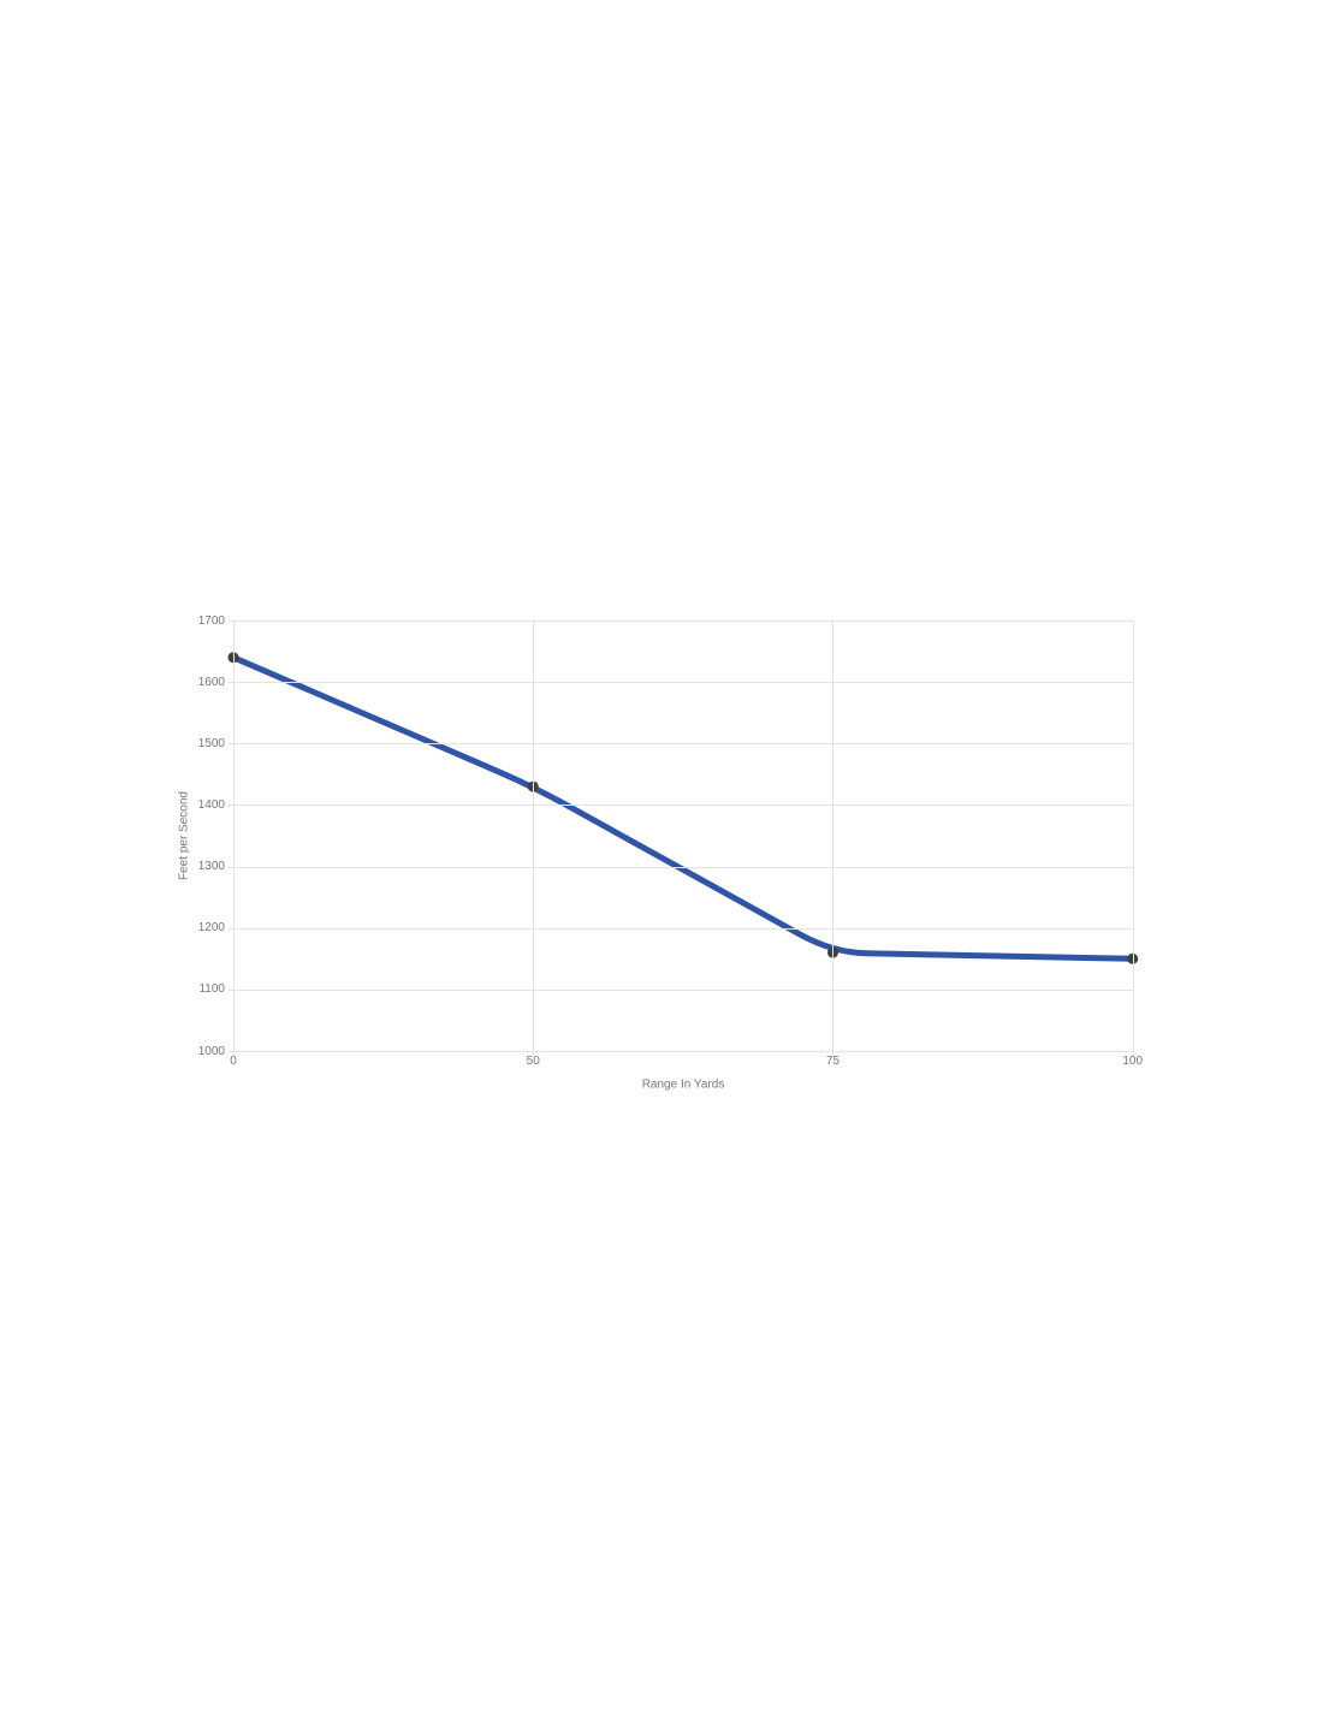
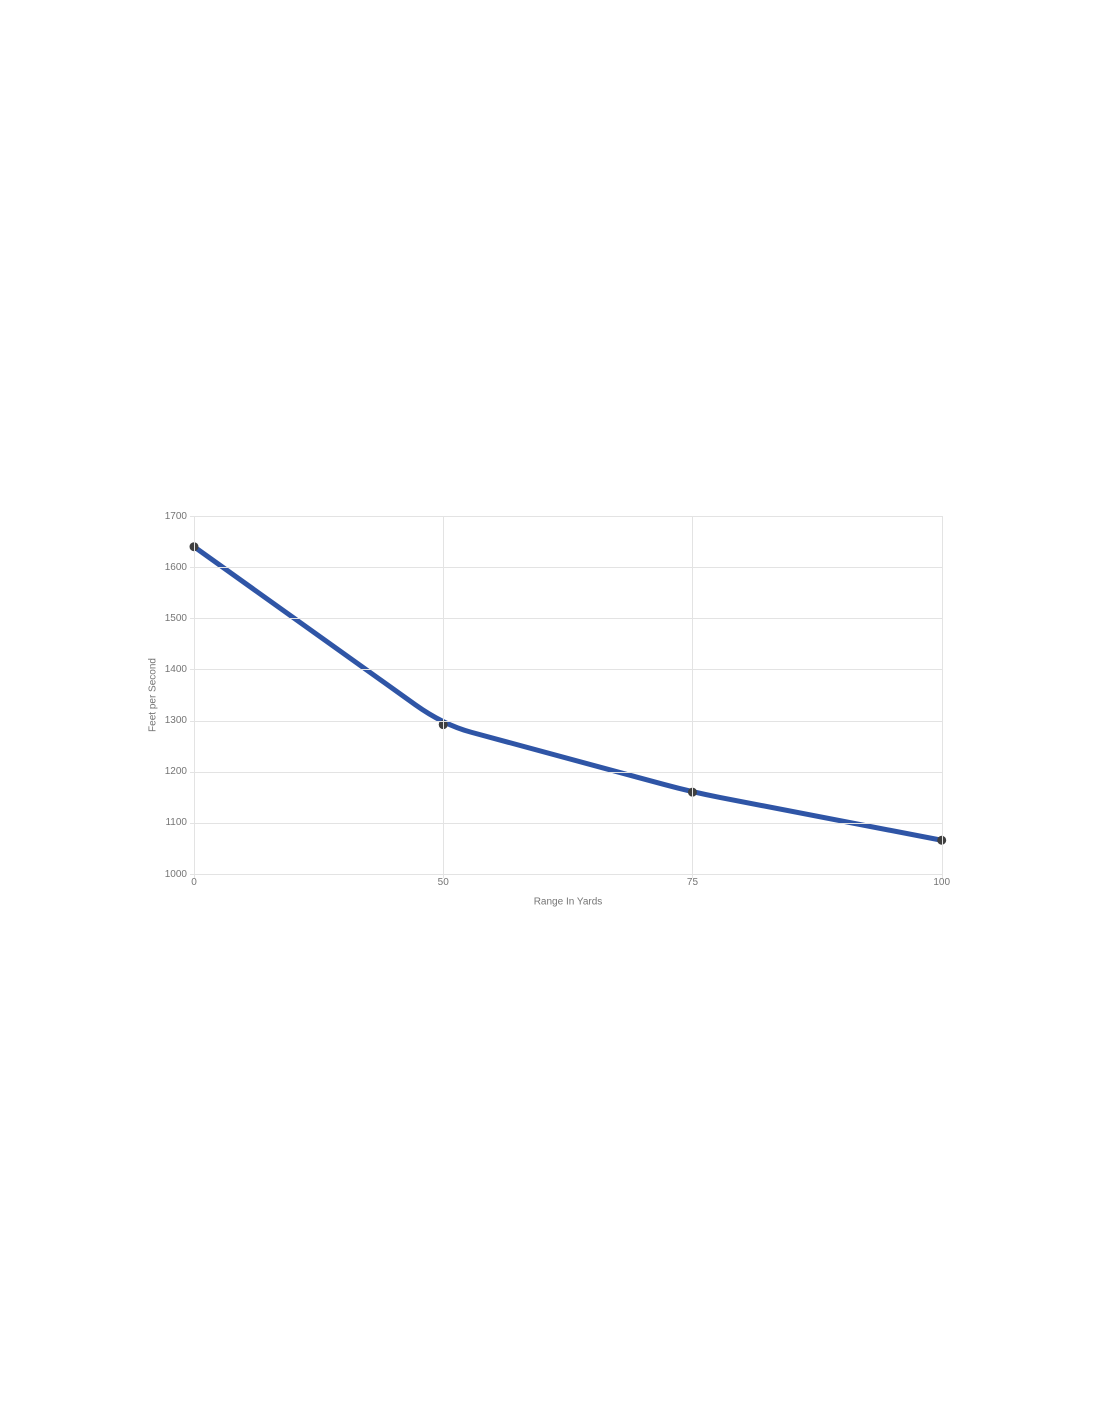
50: 1430 -> 1290
100: 1150 -> 1070
